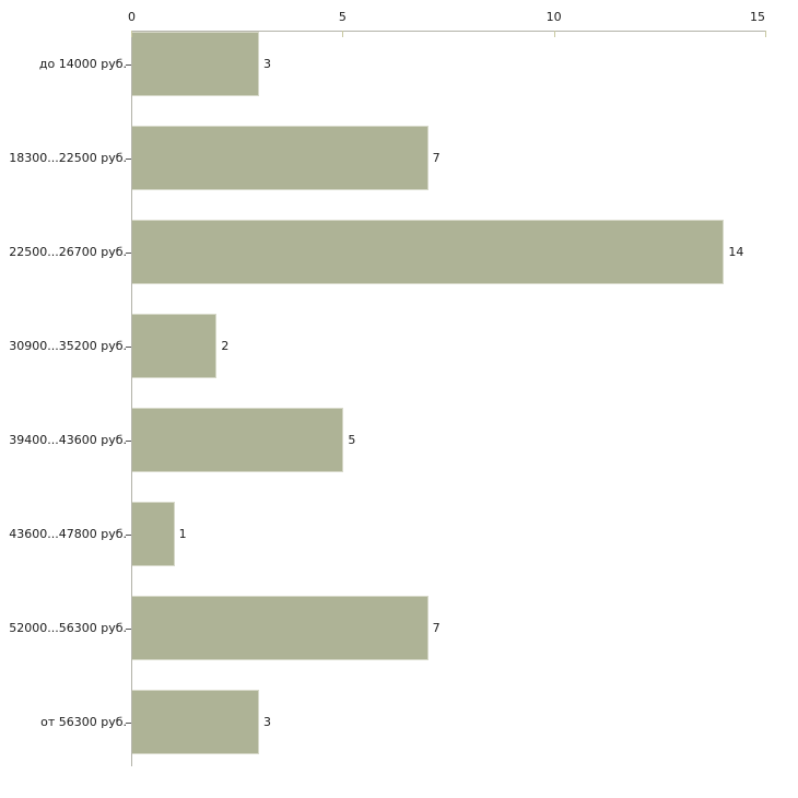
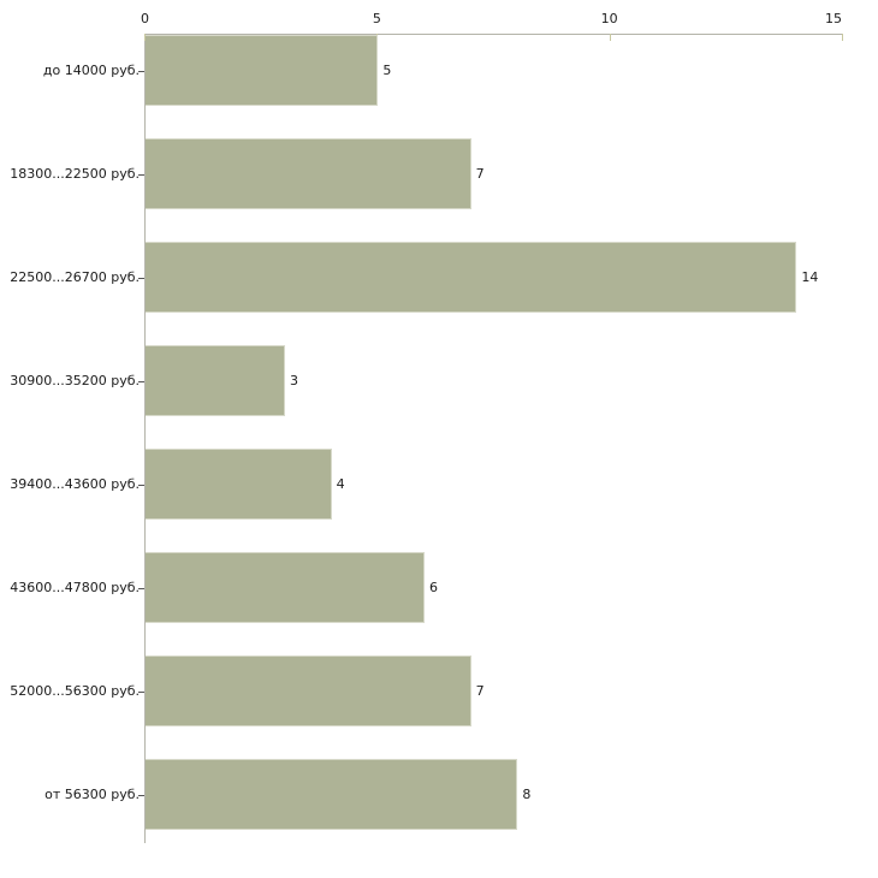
до 14000 руб.: 3 -> 5
30900...35200 руб.: 2 -> 3
39400...43600 руб.: 5 -> 4
43600...47800 руб.: 1 -> 6
от 56300 руб.: 3 -> 8
